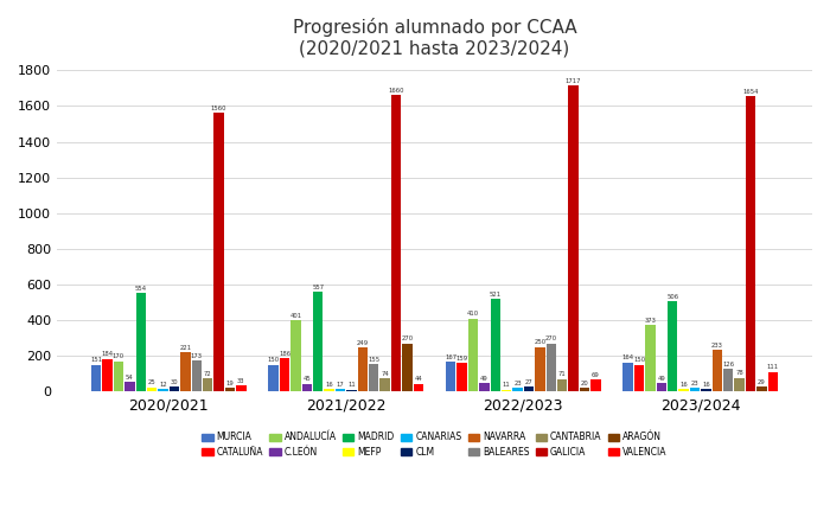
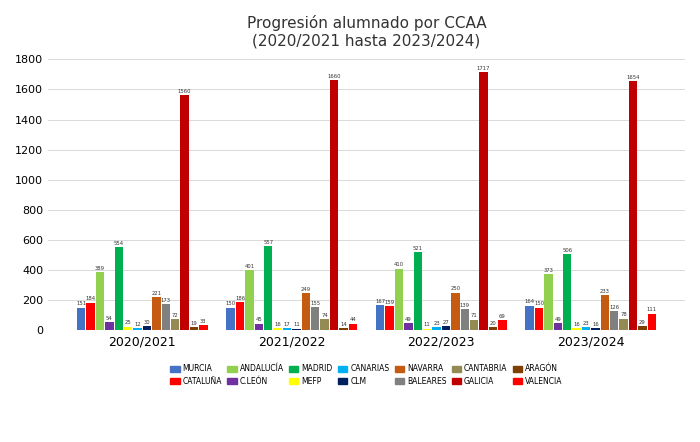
ANDALUCÍA/2020/2021: 170 -> 390
ARAGÓN/2021/2022: 270 -> 10
BALEARES/2022/2023: 270 -> 140
